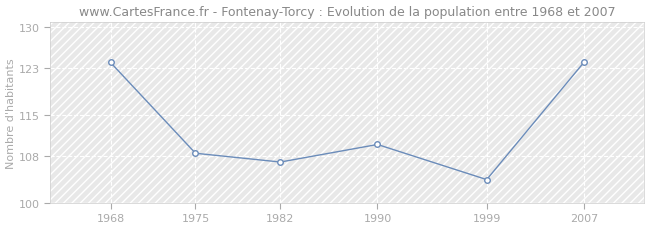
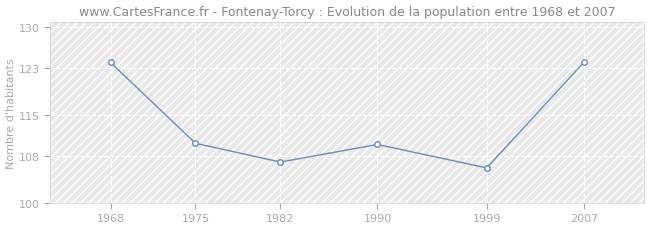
1975: 108.5 -> 110.2
1999: 104.0 -> 106.0
